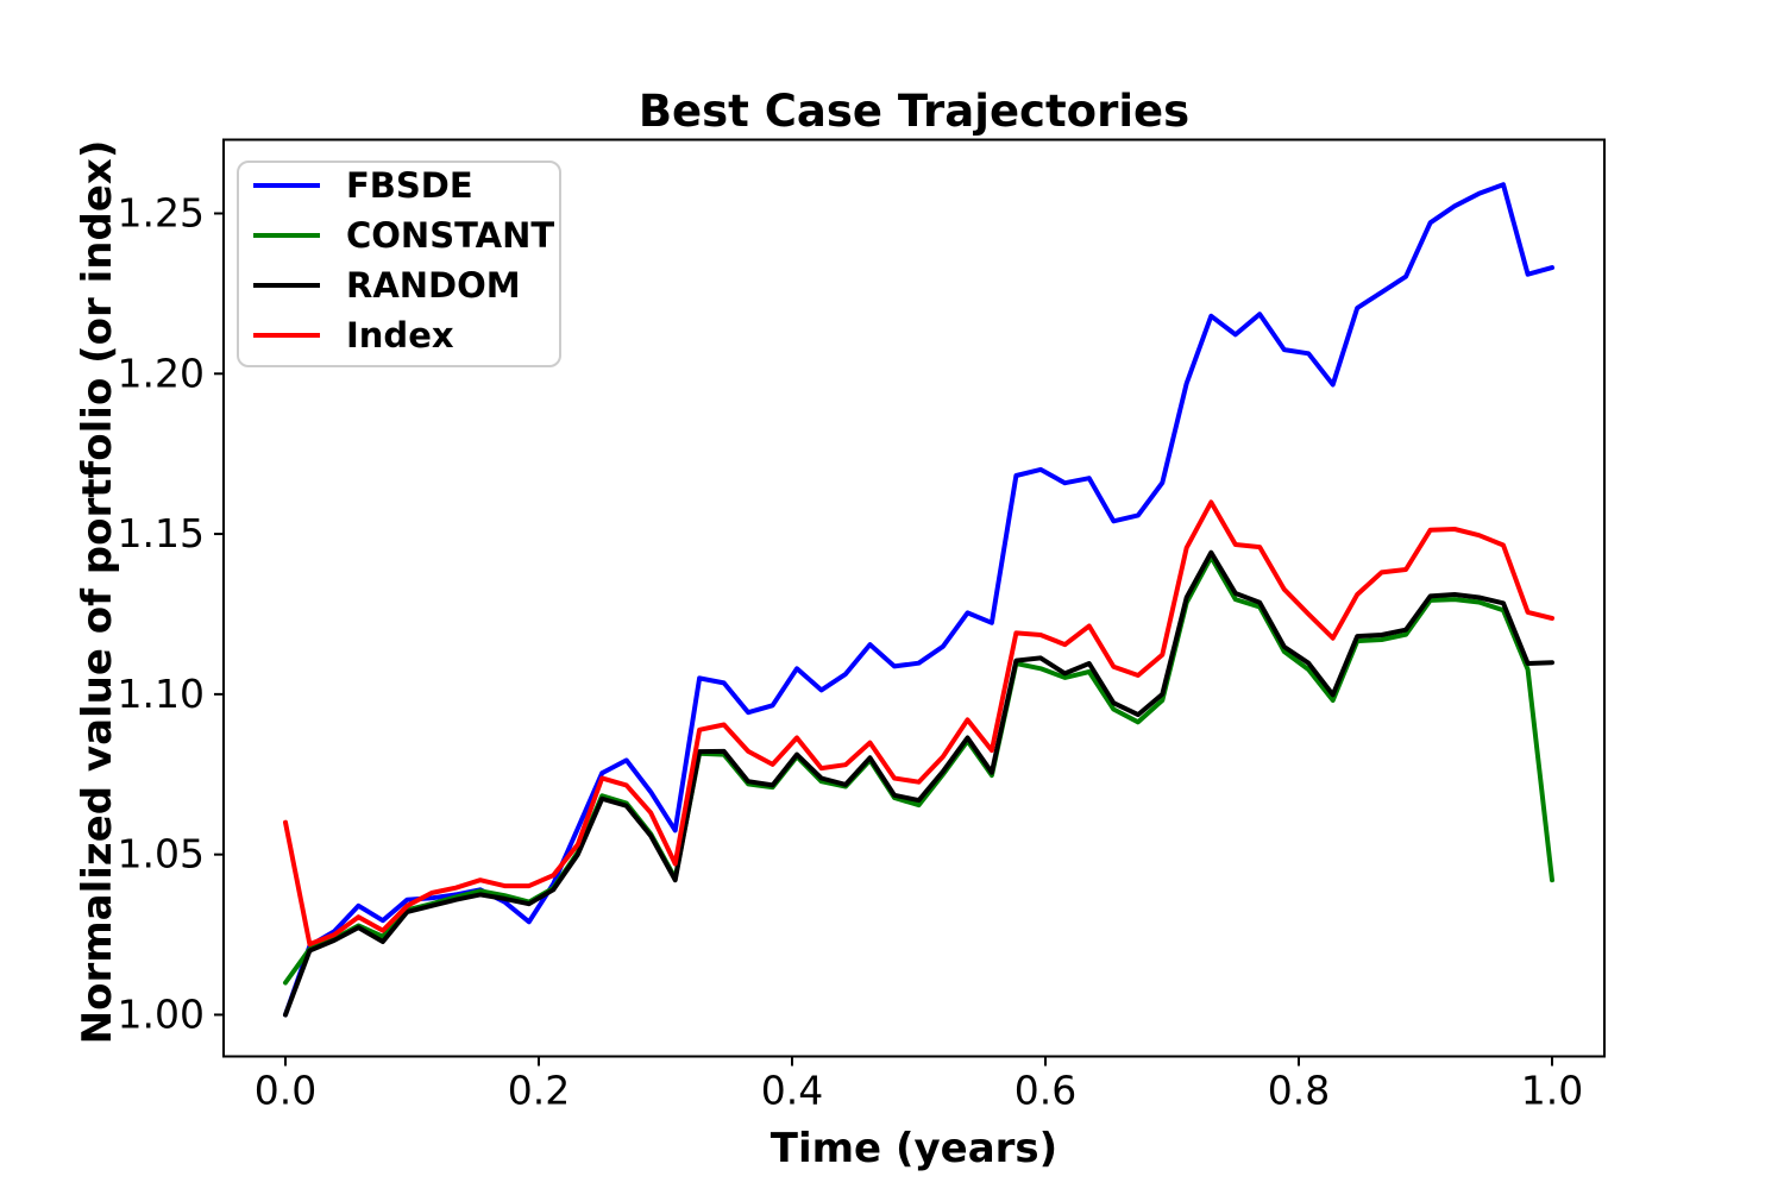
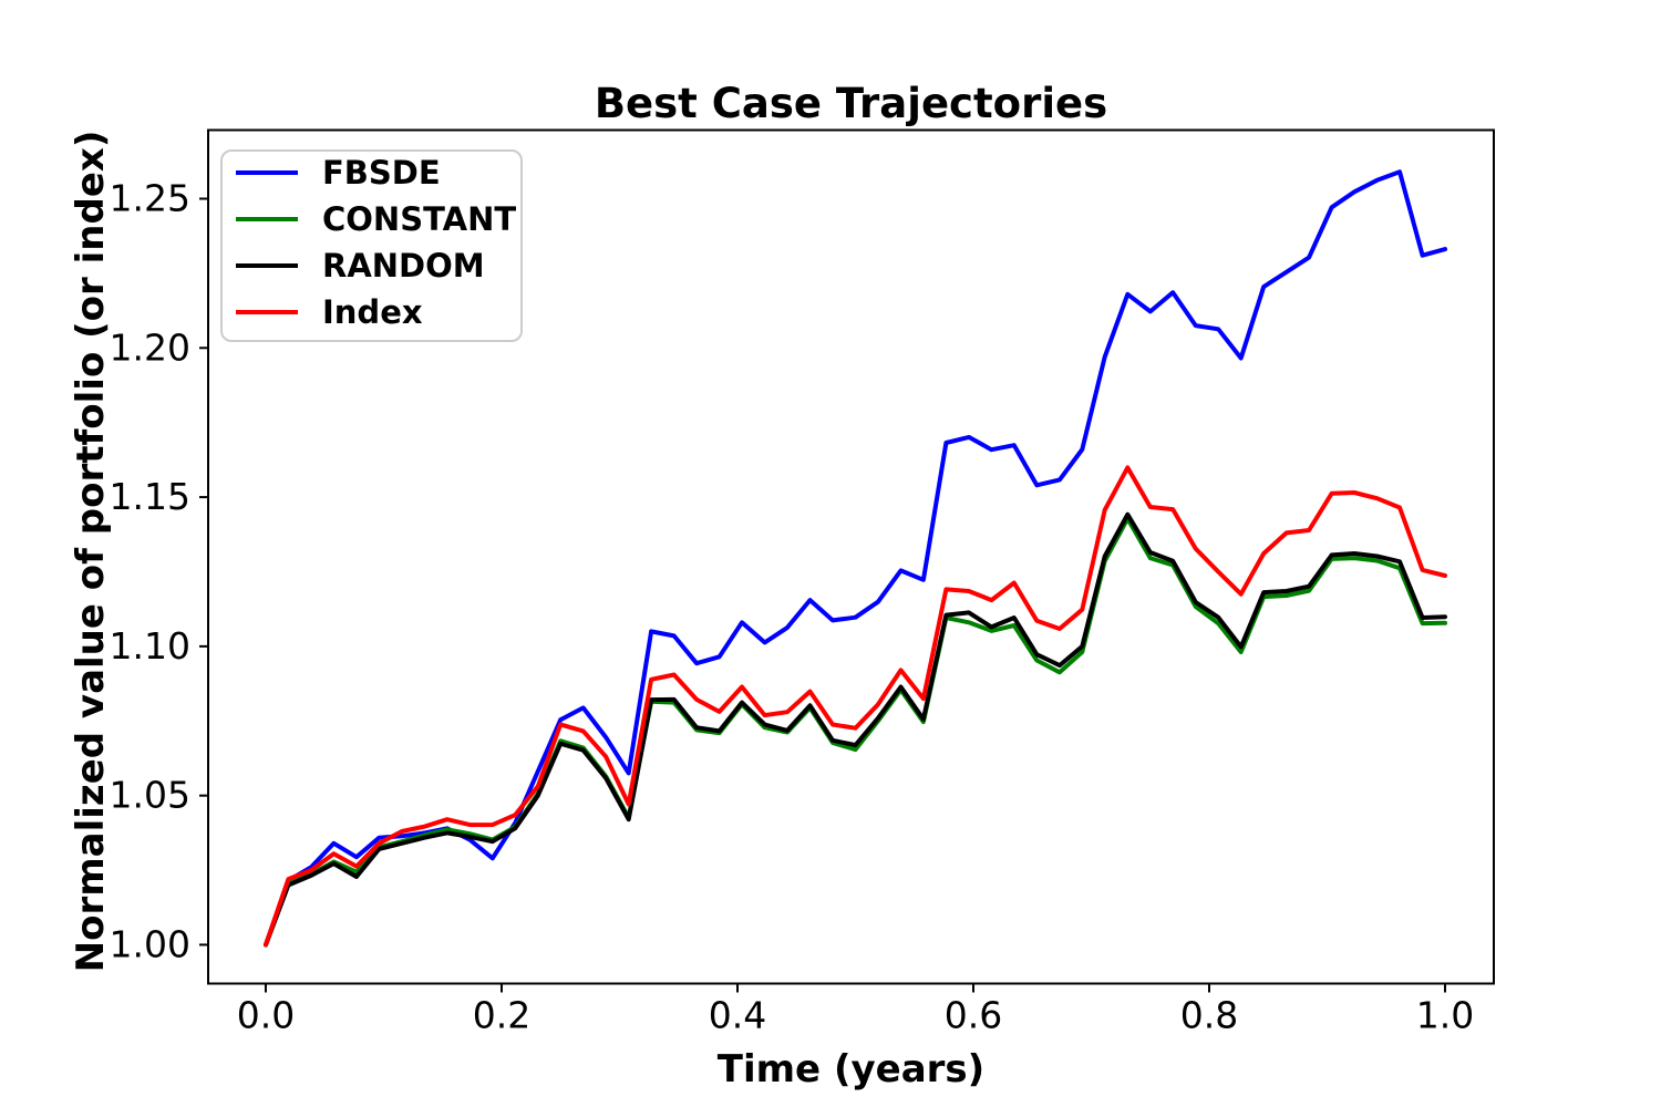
CONSTANT/0.0: 1.010 -> 1.000
Index/0.0: 1.060 -> 1.000
CONSTANT/1.0: 1.042 -> 1.108
